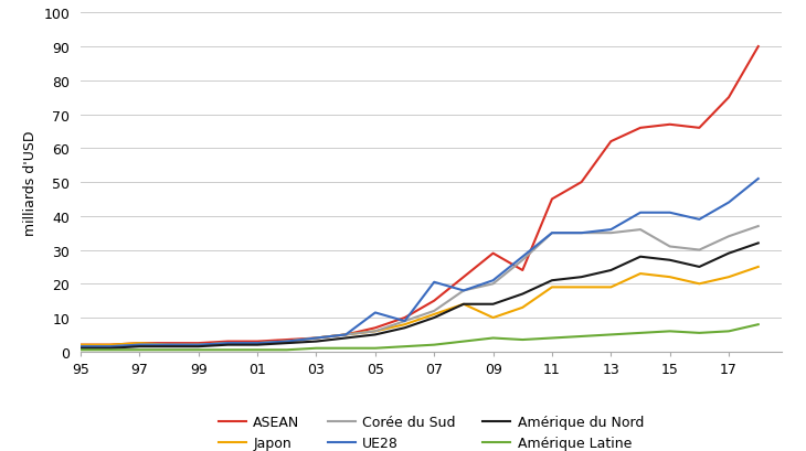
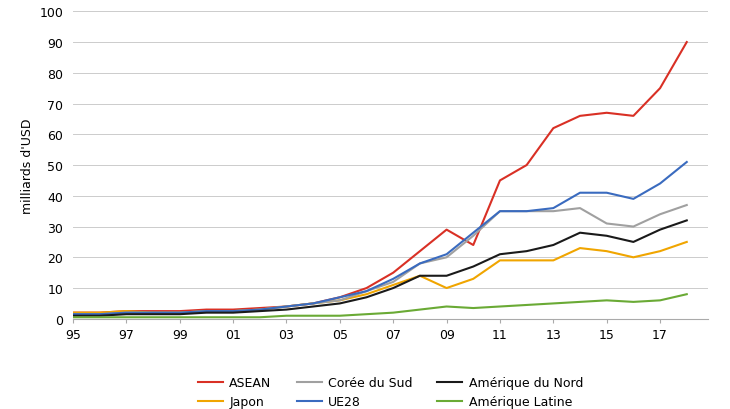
UE28/05: 11.5 -> 7.0
UE28/07: 20.5 -> 13.0
